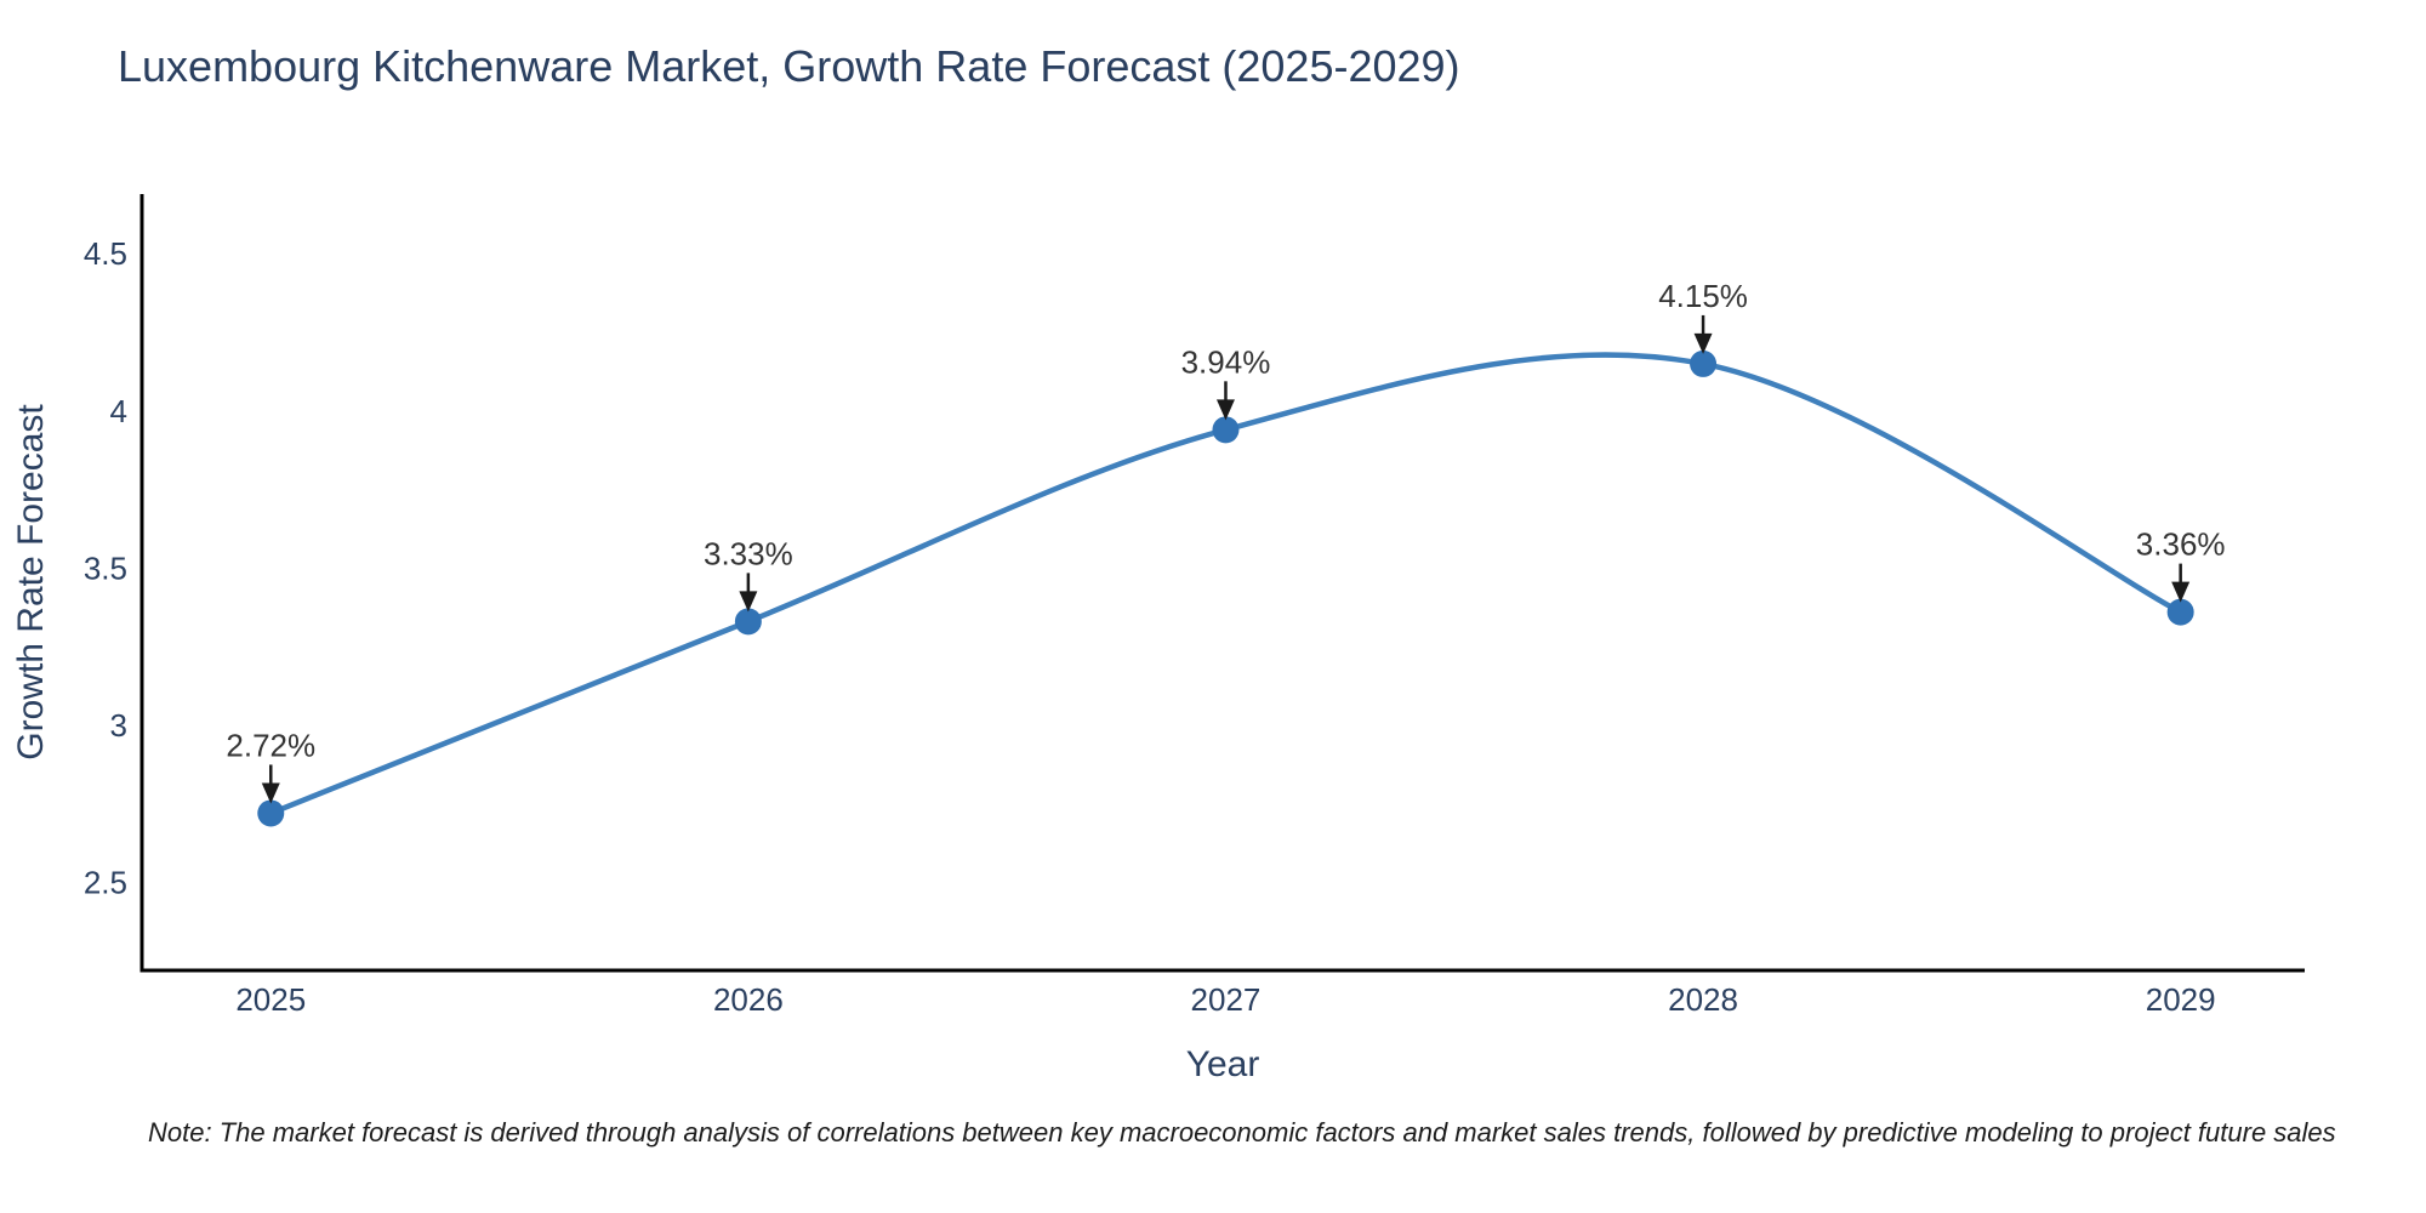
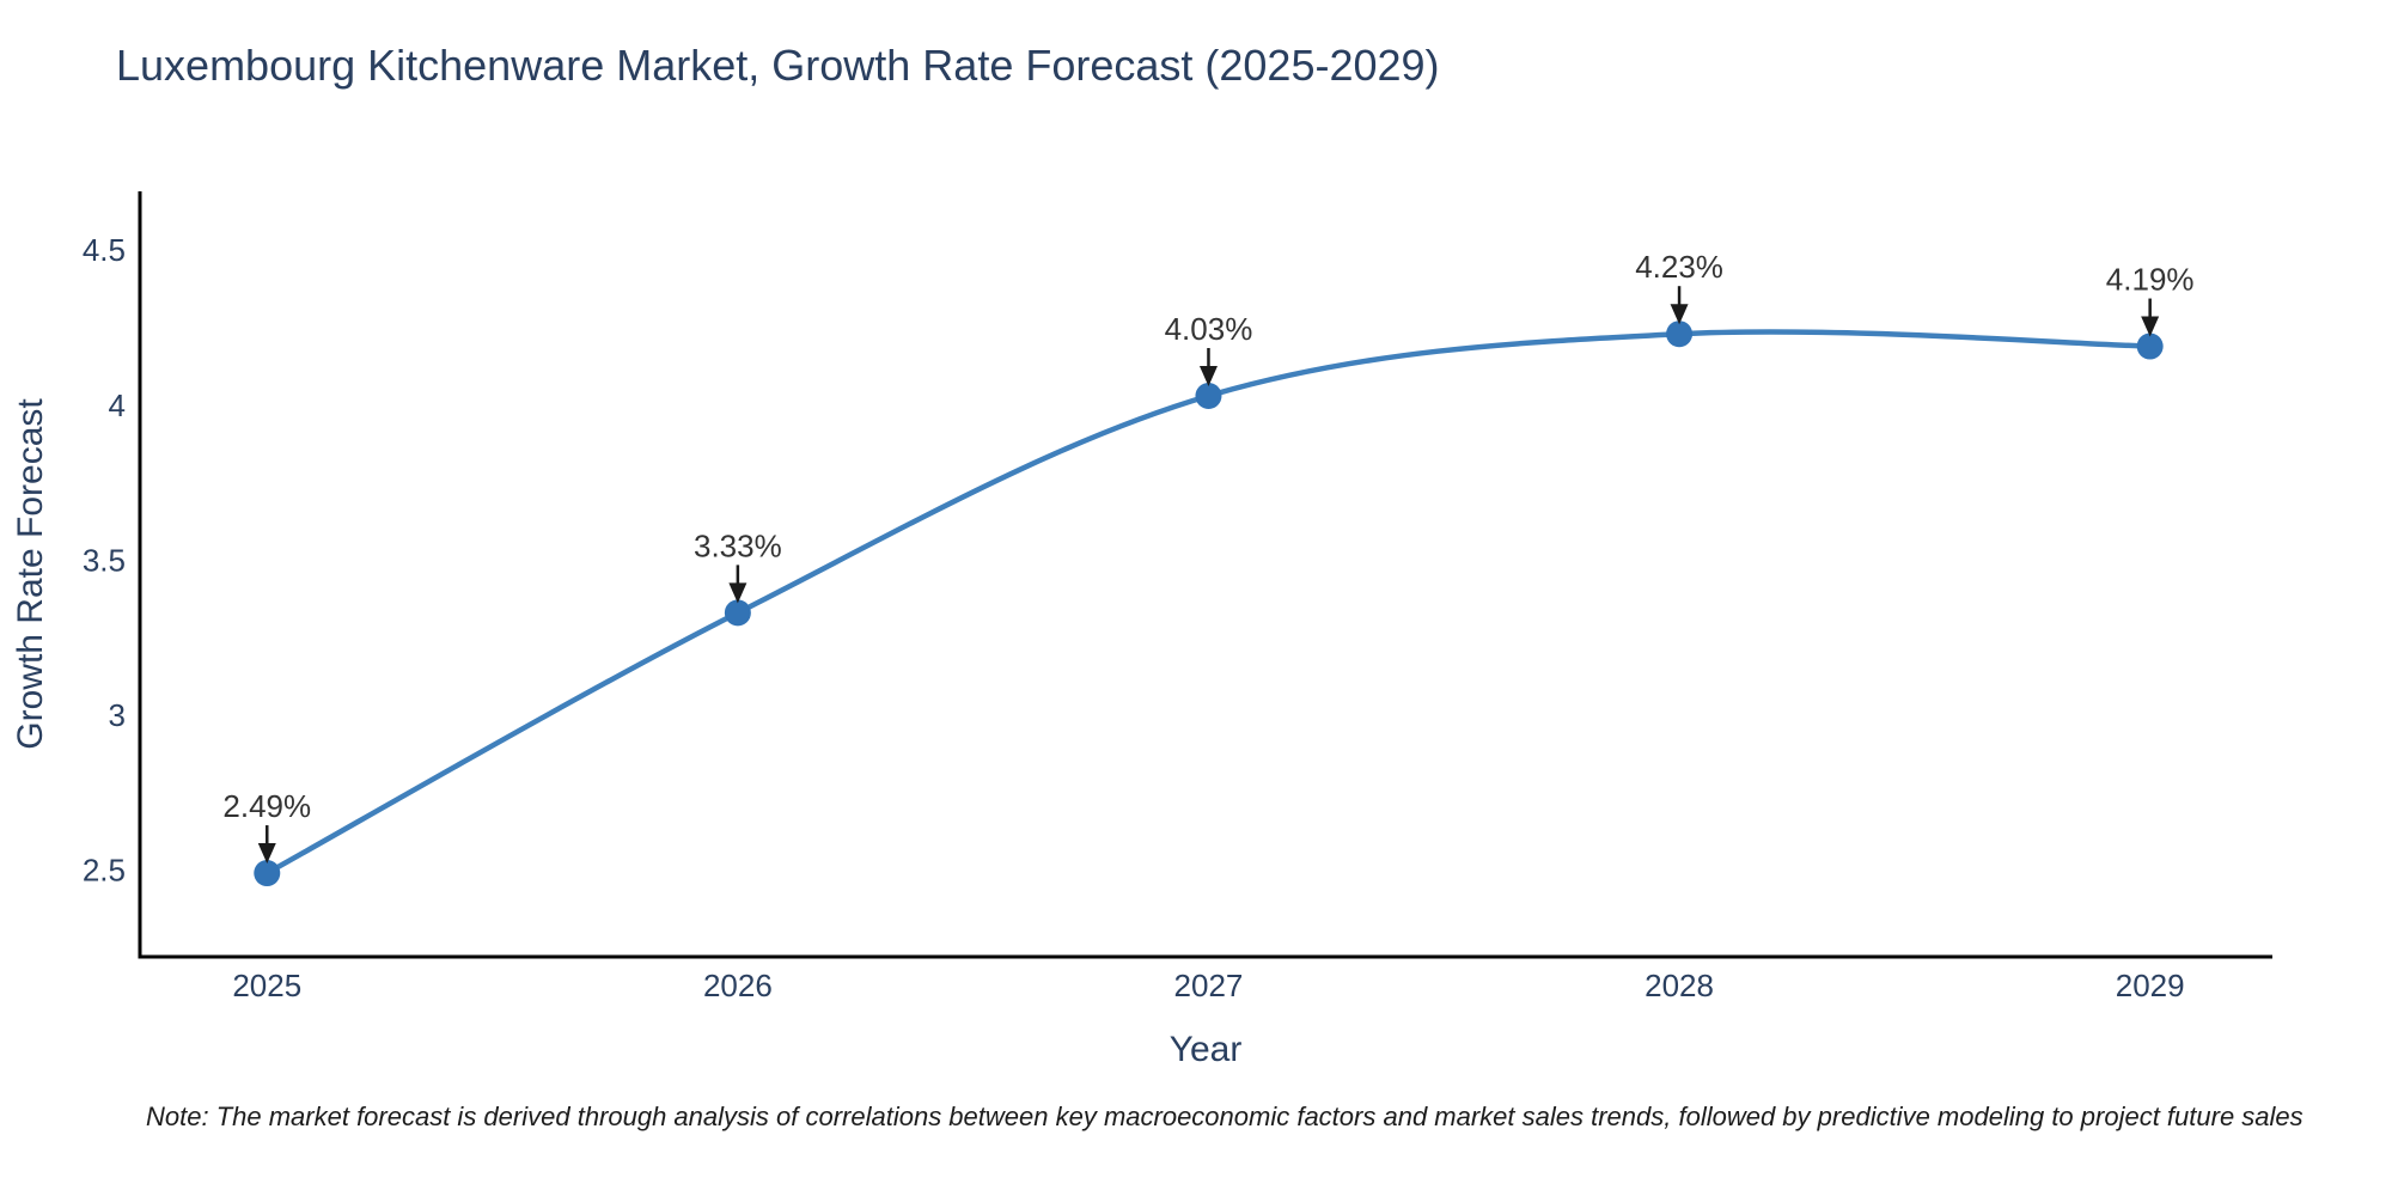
2025: 2.72% -> 2.49%
2027: 3.94% -> 4.03%
2028: 4.15% -> 4.23%
2029: 3.36% -> 4.19%
